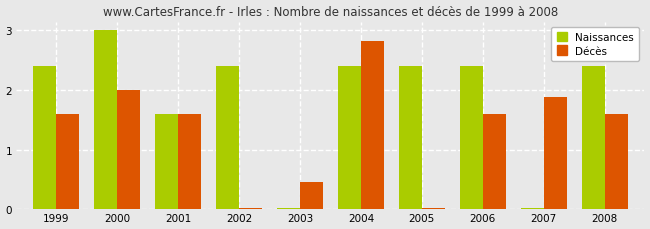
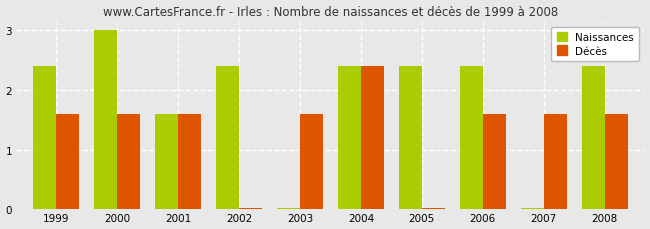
Décès/2000: 2.00 -> 1.60
Décès/2003: 0.46 -> 1.60
Décès/2004: 2.82 -> 2.40
Décès/2007: 1.88 -> 1.60
